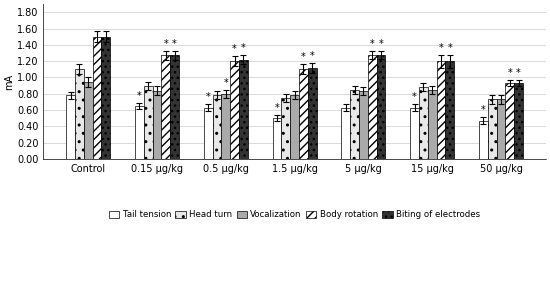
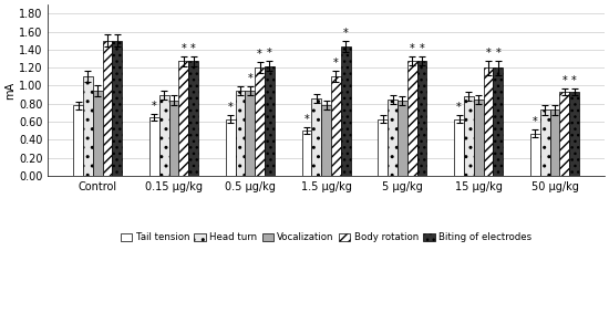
Head turn/0.5 μg/kg: 0.78 -> 0.94
Vocalization/0.5 μg/kg: 0.80 -> 0.94
Head turn/1.5 μg/kg: 0.75 -> 0.86
Biting of electrodes/1.5 μg/kg: 1.12 -> 1.44
